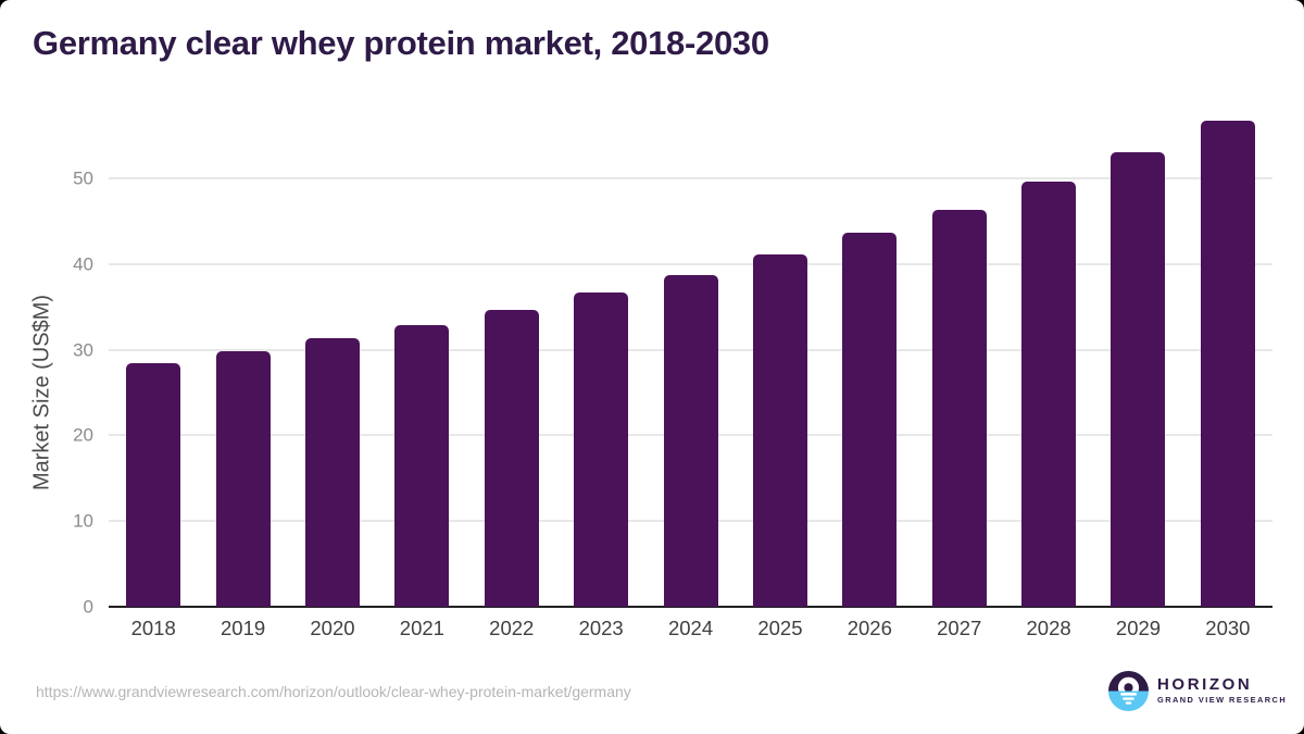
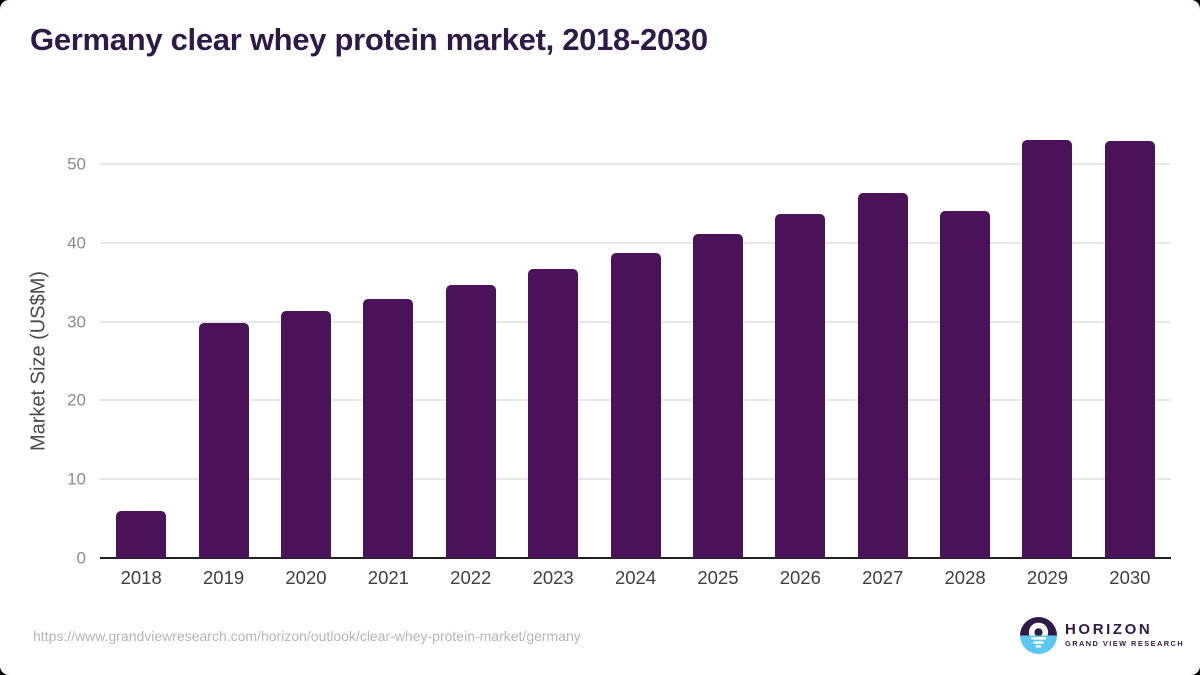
2018: 28 -> 6
2028: 50 -> 44
2030: 57 -> 53
